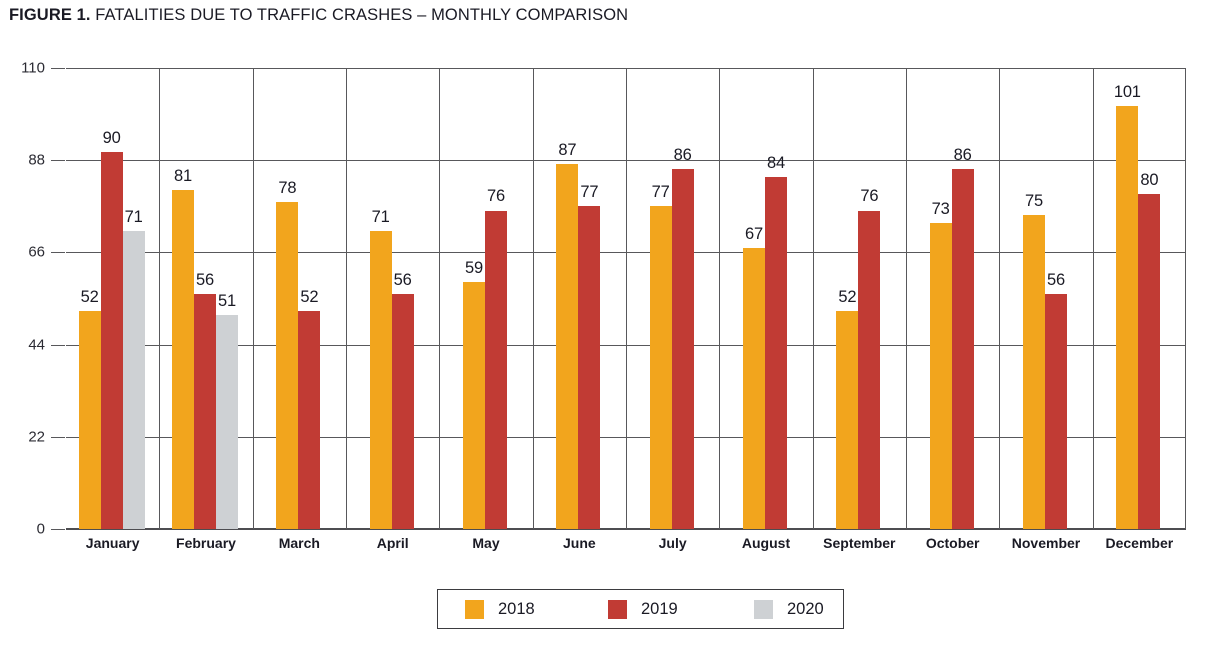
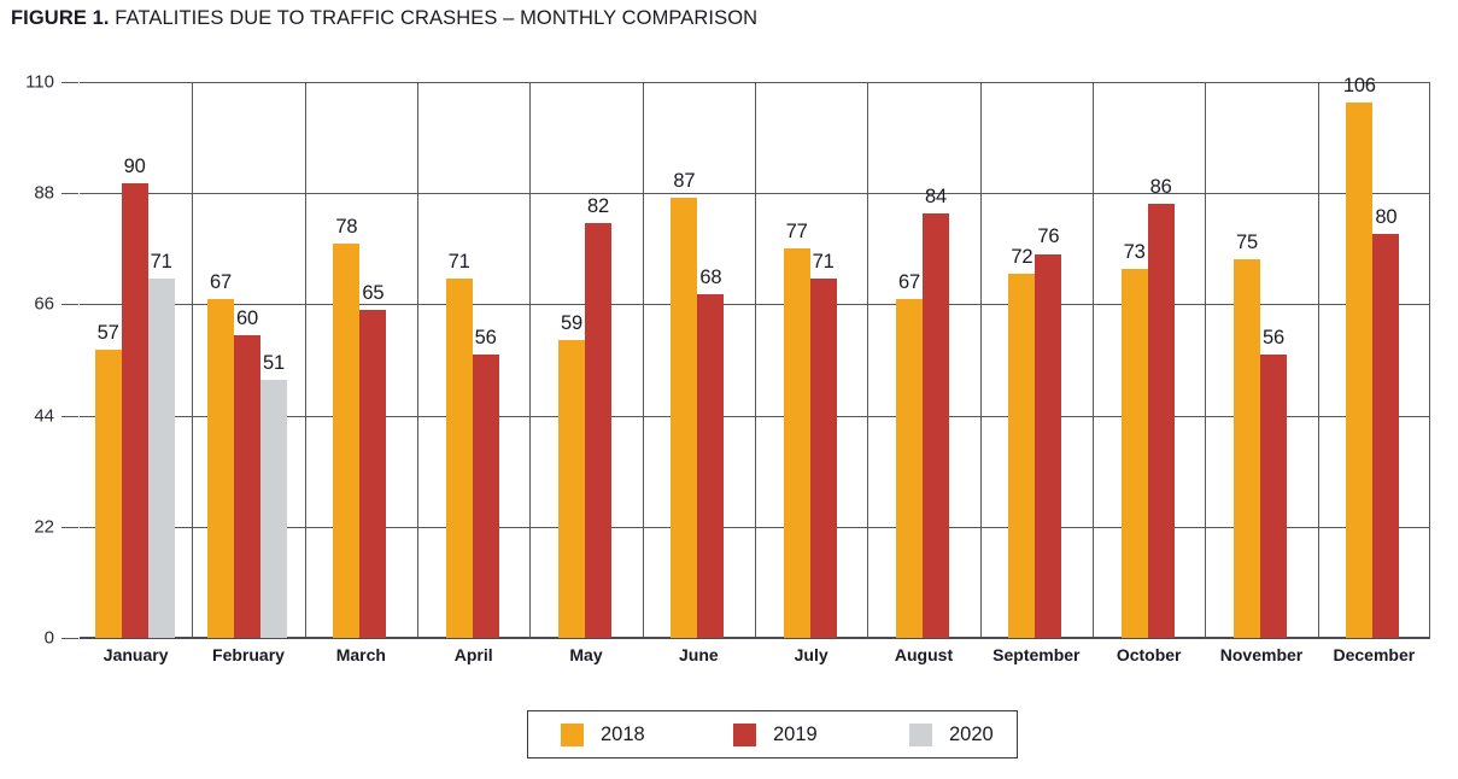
2018/January: 52 -> 57
2018/February: 81 -> 67
2019/February: 56 -> 60
2019/March: 52 -> 65
2019/May: 76 -> 82
2019/June: 77 -> 68
2019/July: 86 -> 71
2018/September: 52 -> 72
2018/December: 101 -> 106
